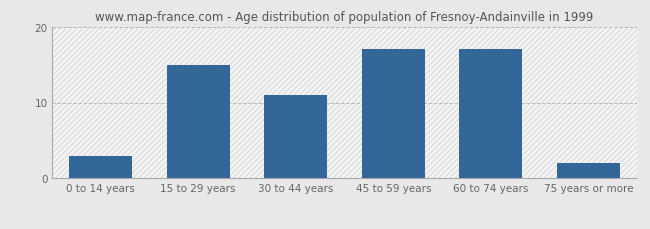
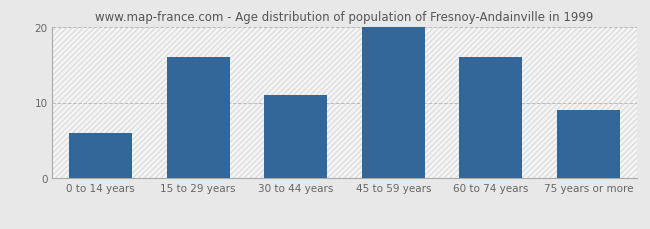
0 to 14 years: 3 -> 6
15 to 29 years: 15 -> 16
45 to 59 years: 17 -> 20
60 to 74 years: 17 -> 16
75 years or more: 2 -> 9
